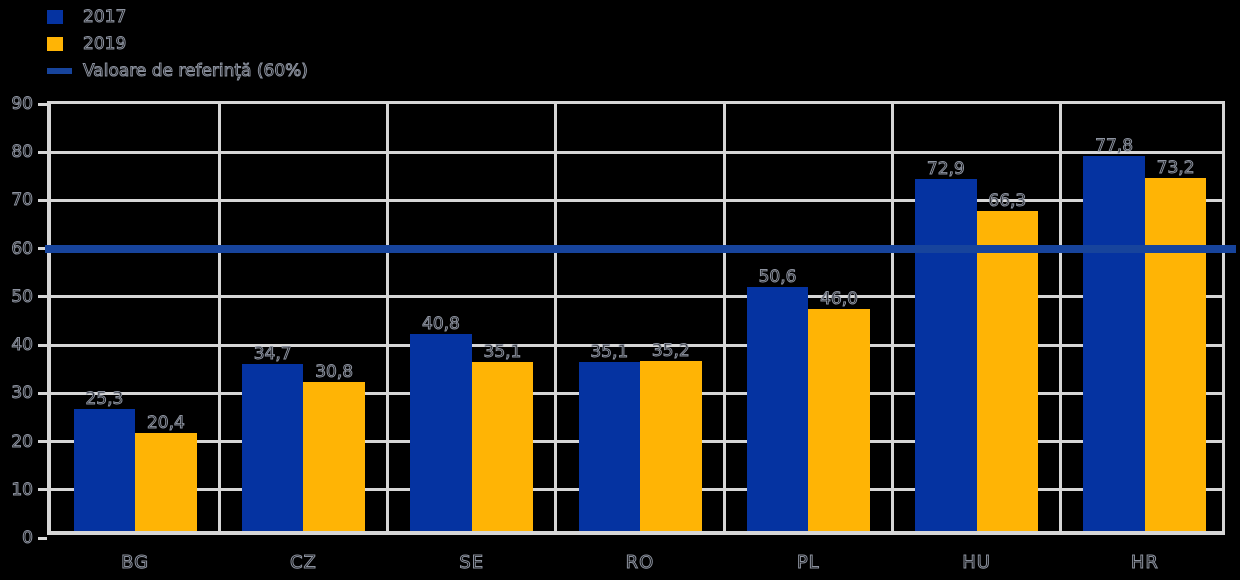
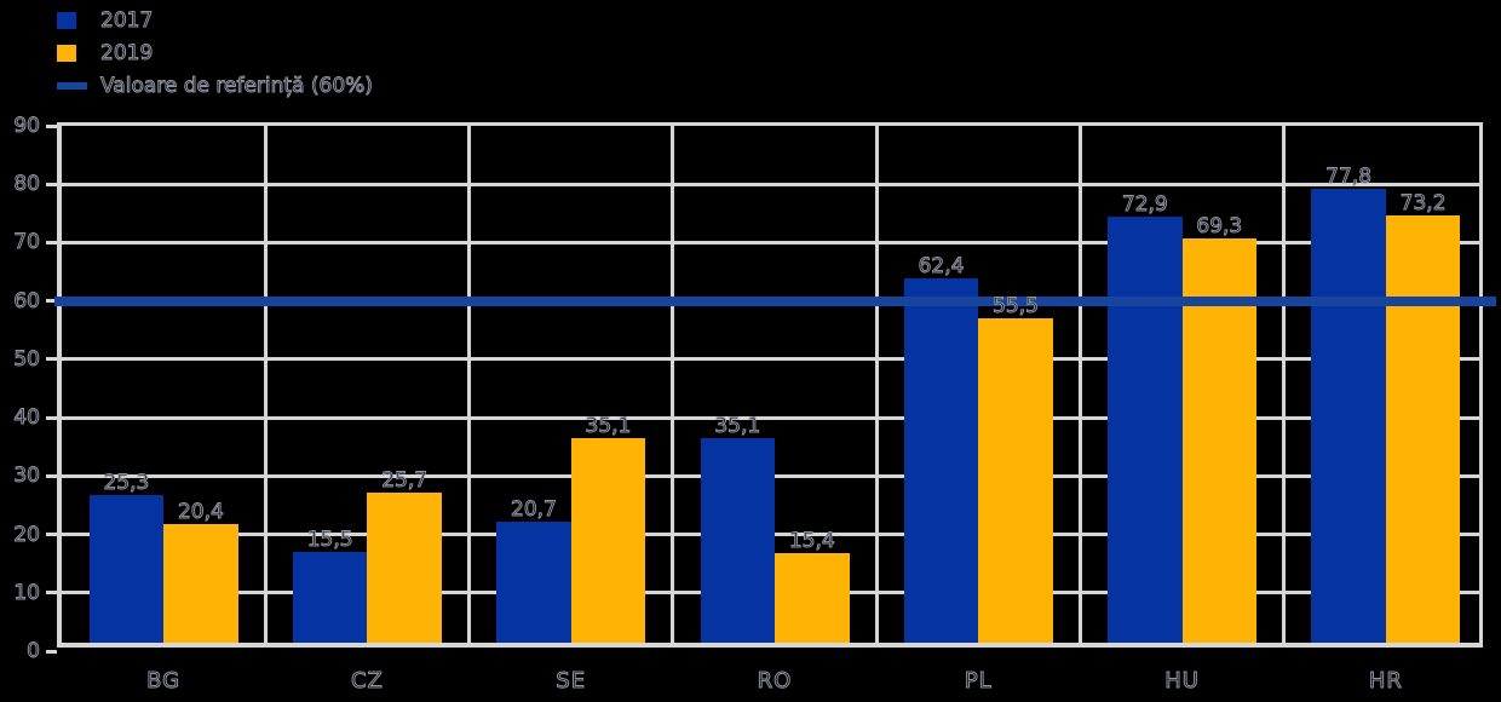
2017/CZ: 34,7 -> 15,5
2019/CZ: 30,8 -> 25,7
2017/SE: 40,8 -> 20,7
2019/RO: 35,2 -> 15,4
2017/PL: 50,6 -> 62,4
2019/PL: 46,0 -> 55,5
2019/HU: 66,3 -> 69,3
